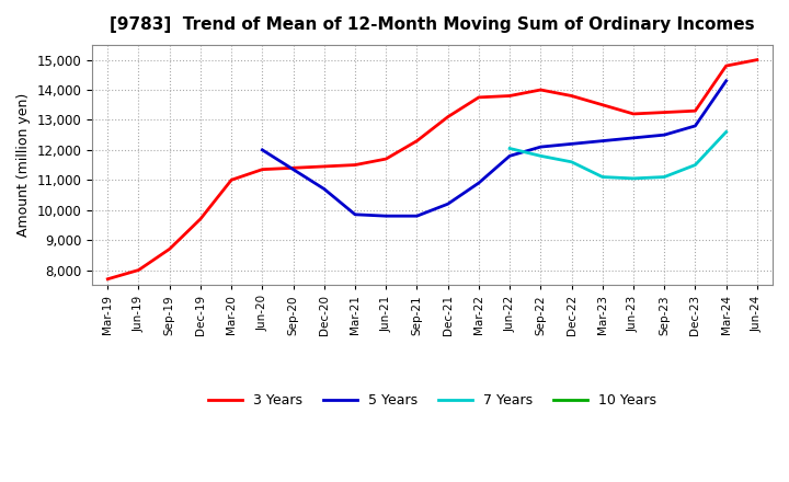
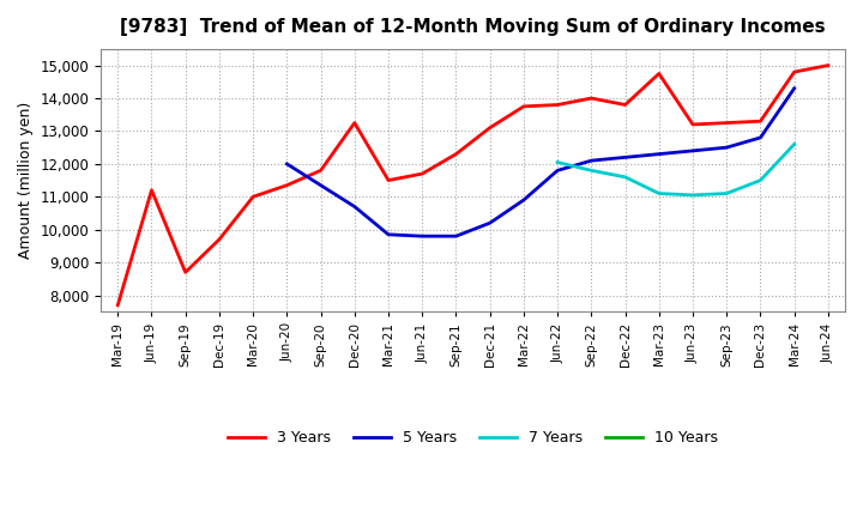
3 Years/Jun-19: 8,000 -> 11,200
3 Years/Sep-20: 11,400 -> 11,800
3 Years/Dec-20: 11,450 -> 13,250
3 Years/Mar-23: 13,500 -> 14,750
